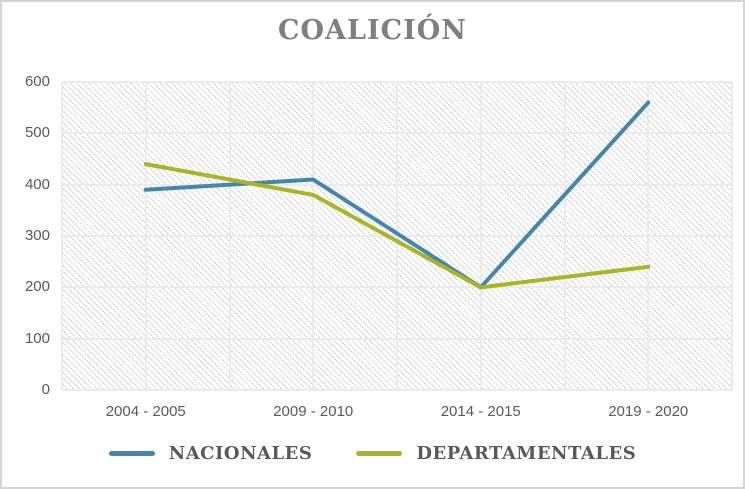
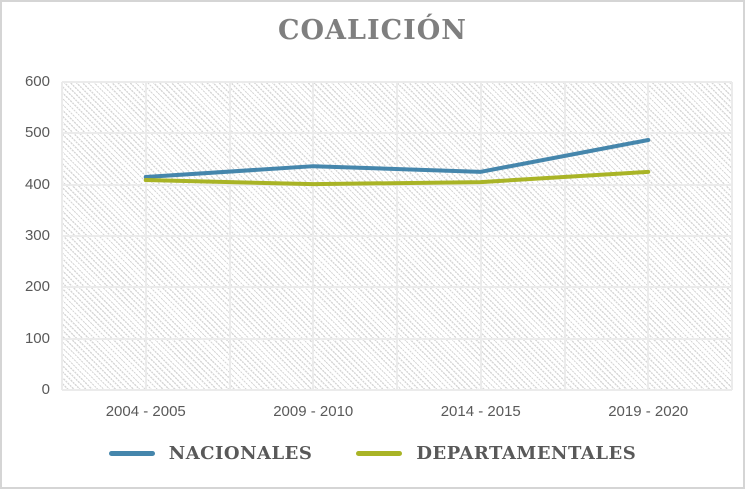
NACIONALES/2004 - 2005: 390 -> 420
DEPARTAMENTALES/2004 - 2005: 440 -> 410
NACIONALES/2009 - 2010: 410 -> 440
DEPARTAMENTALES/2009 - 2010: 380 -> 400
NACIONALES/2014 - 2015: 200 -> 420
DEPARTAMENTALES/2014 - 2015: 200 -> 400
NACIONALES/2019 - 2020: 560 -> 490
DEPARTAMENTALES/2019 - 2020: 240 -> 420
